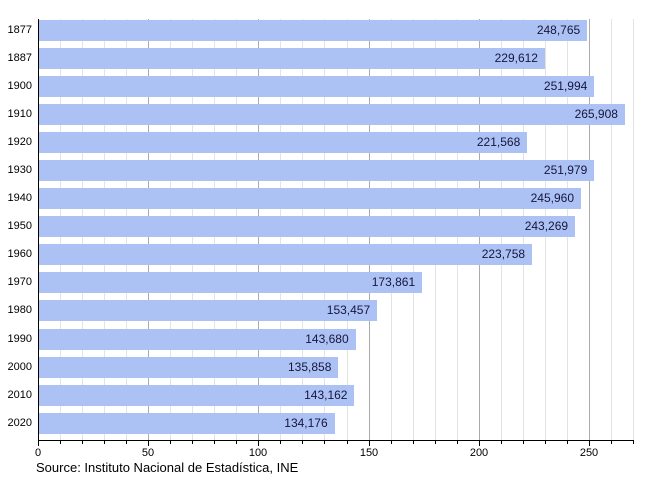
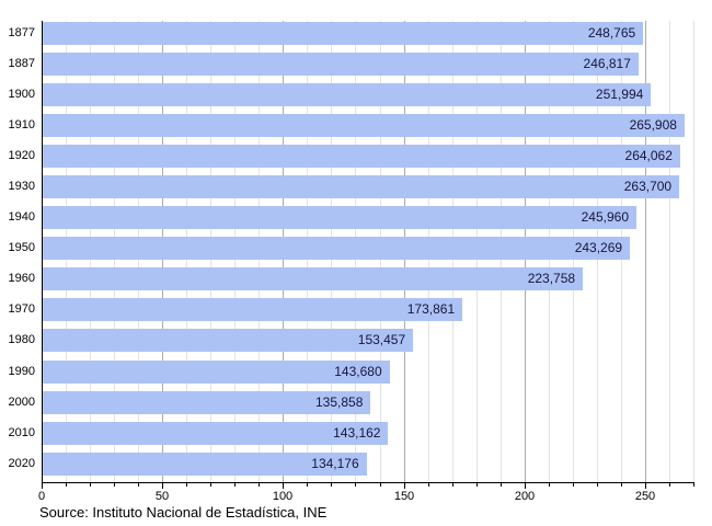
1887: 229,612 -> 246,817
1920: 221,568 -> 264,062
1930: 251,979 -> 263,700
